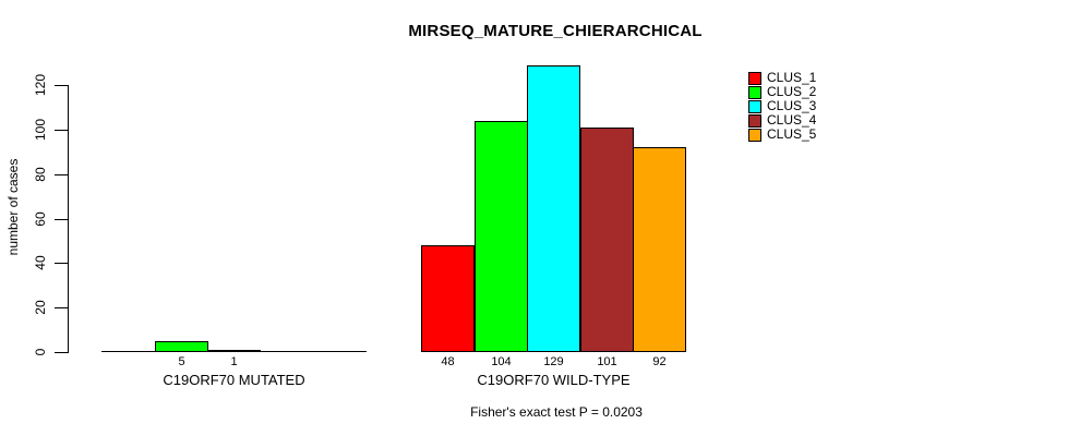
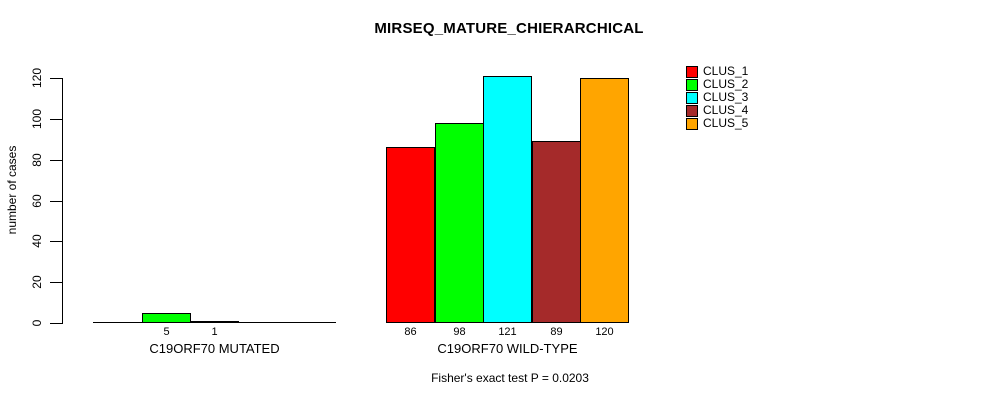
CLUS_1/C19ORF70 WILD-TYPE: 48 -> 86
CLUS_2/C19ORF70 WILD-TYPE: 104 -> 98
CLUS_3/C19ORF70 WILD-TYPE: 129 -> 121
CLUS_4/C19ORF70 WILD-TYPE: 101 -> 89
CLUS_5/C19ORF70 WILD-TYPE: 92 -> 120
